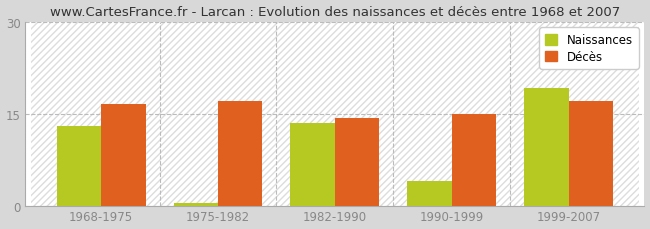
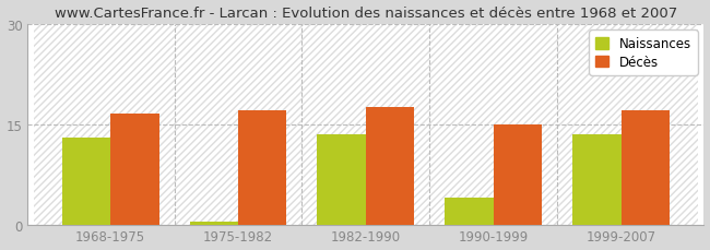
Décès/1982-1990: 14.2 -> 17.5
Naissances/1999-2007: 19.2 -> 13.5
